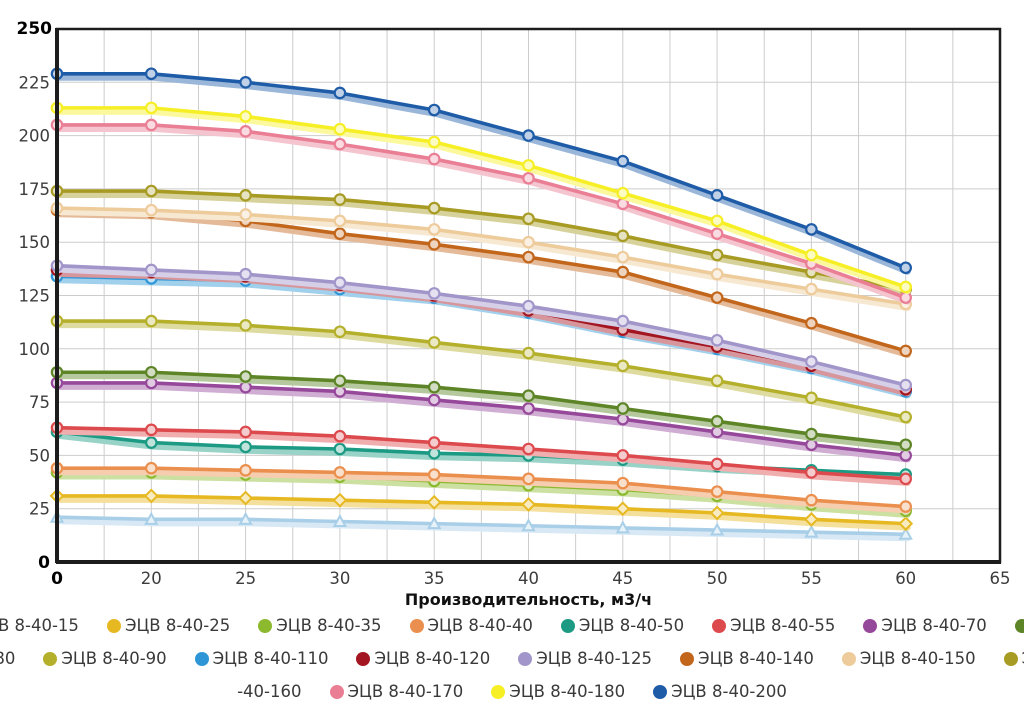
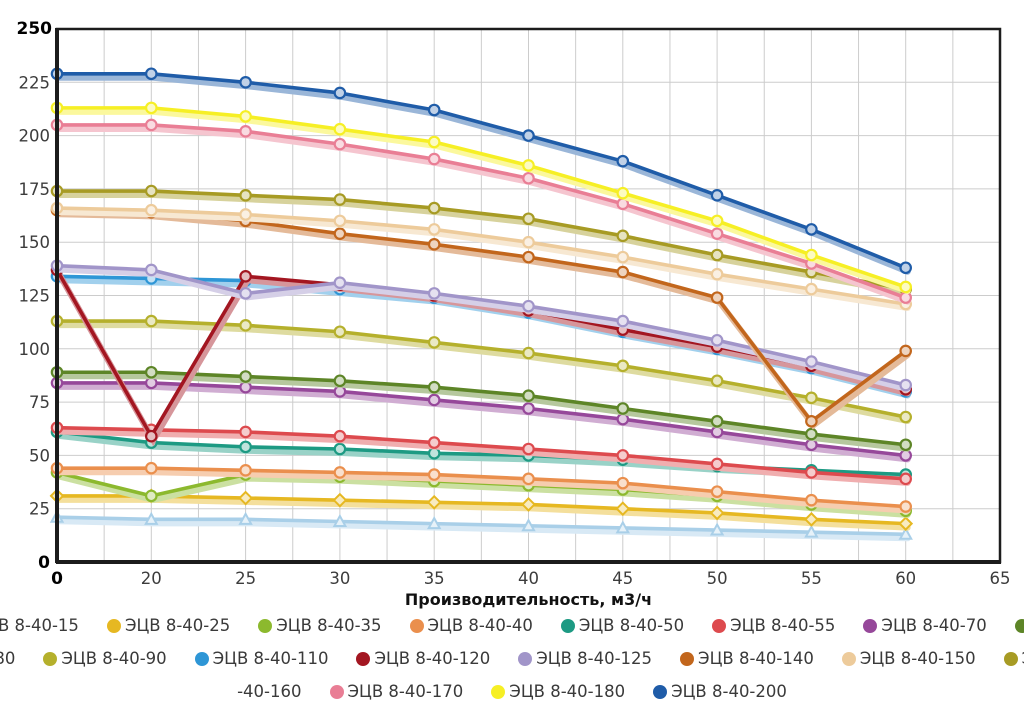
ЭЦВ 8-40-35/20: 42 -> 31
ЭЦВ 8-40-120/20: 136 -> 59
ЭЦВ 8-40-125/25: 135 -> 126
ЭЦВ 8-40-140/55: 112 -> 66
